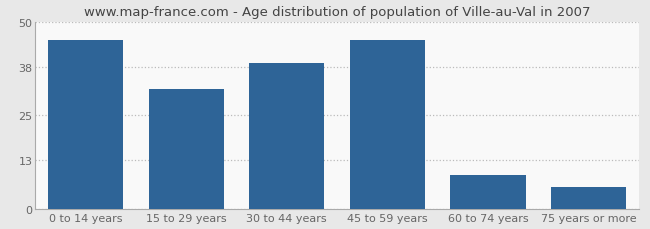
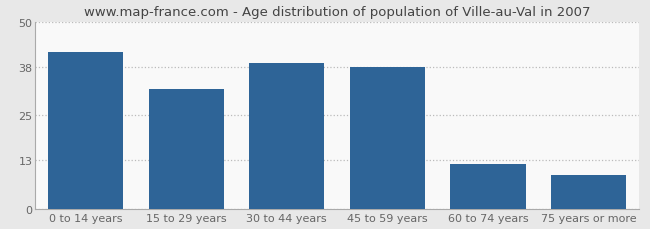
0 to 14 years: 45 -> 42
45 to 59 years: 45 -> 38
60 to 74 years: 9 -> 12
75 years or more: 6 -> 9
